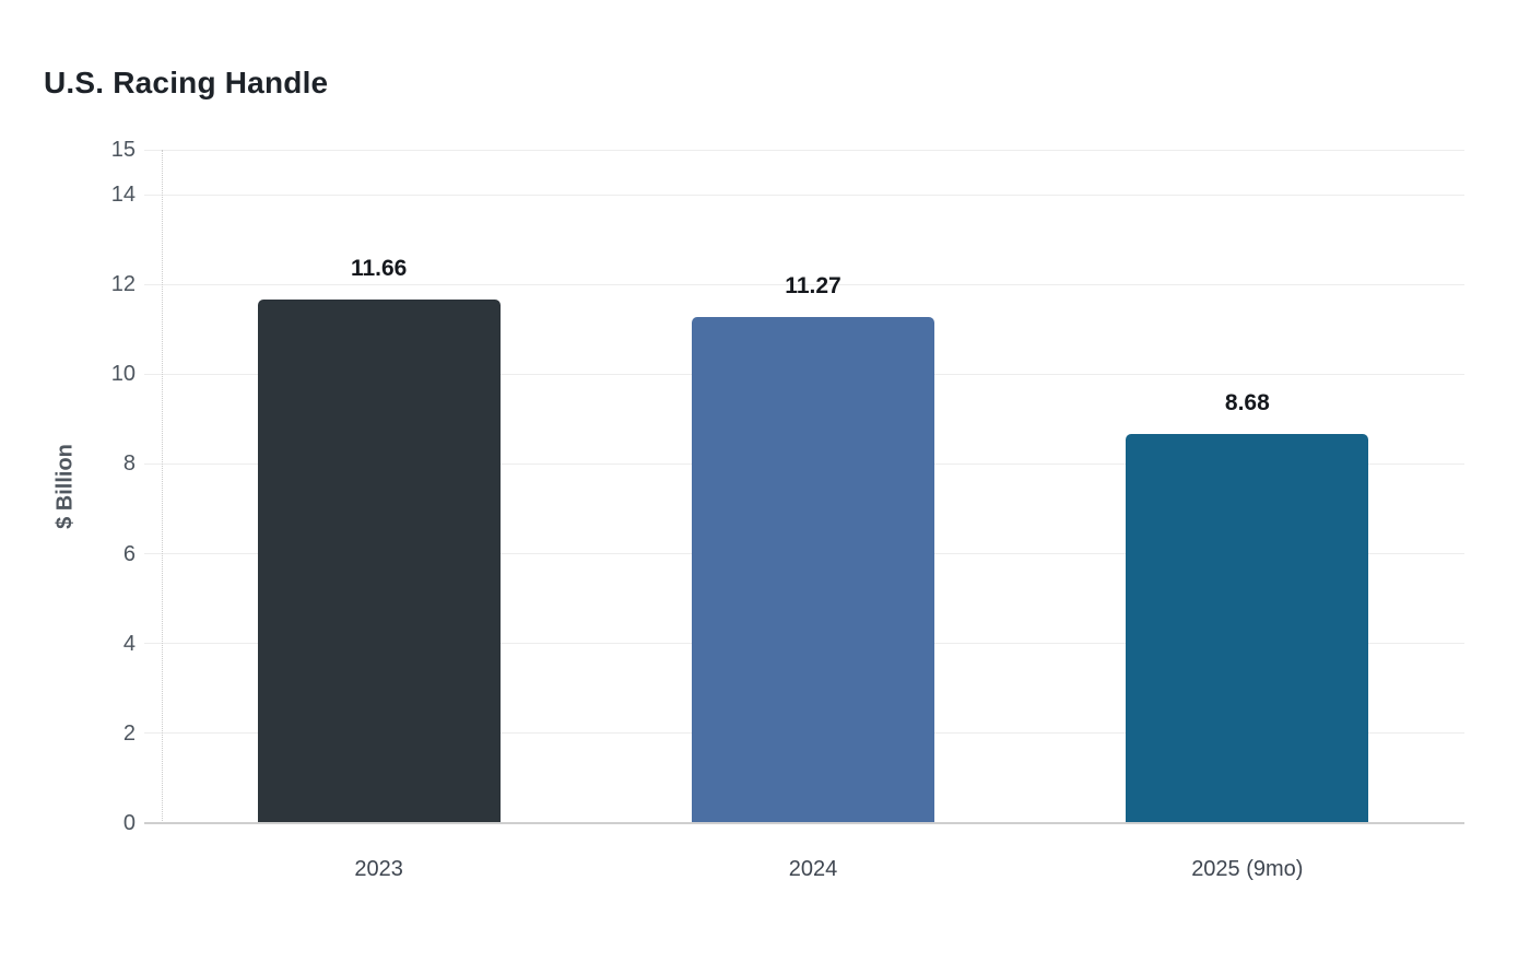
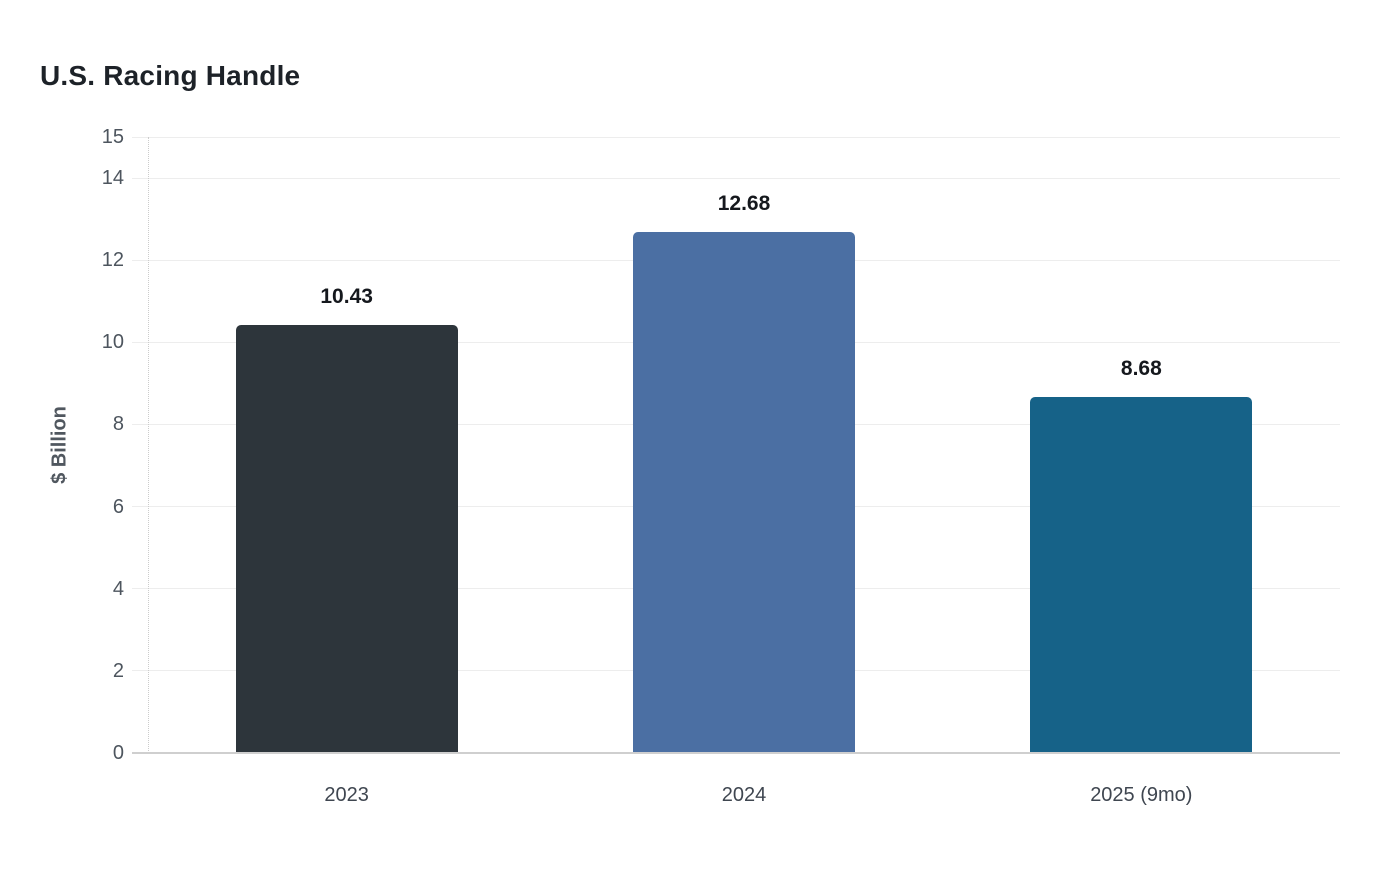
2023: 11.66 -> 10.43
2024: 11.27 -> 12.68
